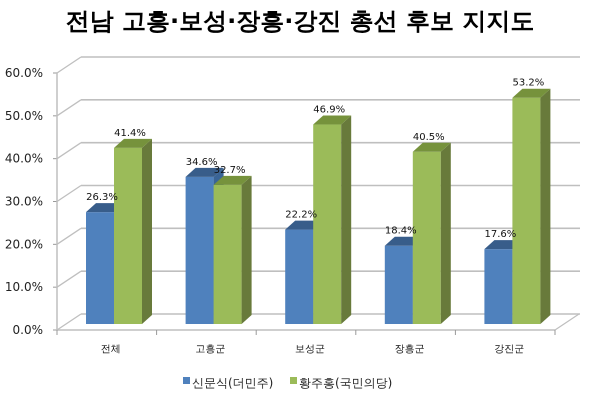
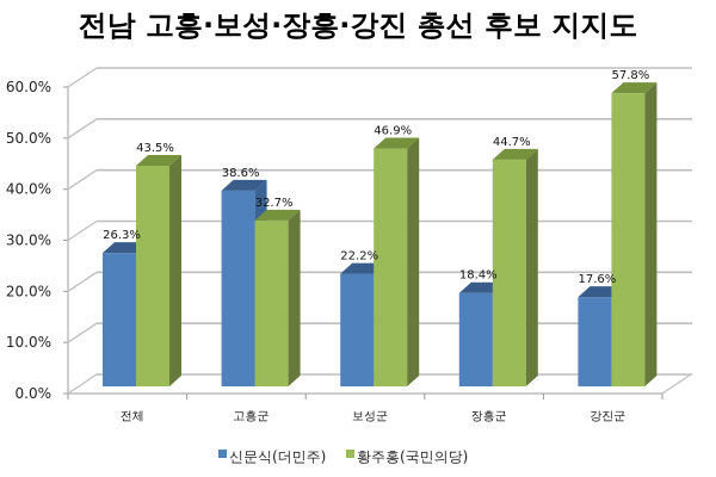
황주홍(국민의당)/전체: 41.4% -> 43.5%
신문식(더민주)/고흥군: 34.6% -> 38.6%
황주홍(국민의당)/장흥군: 40.5% -> 44.7%
황주홍(국민의당)/강진군: 53.2% -> 57.8%
